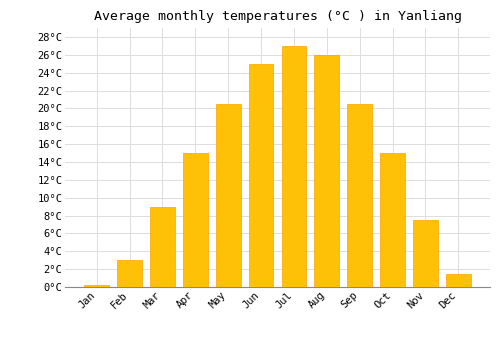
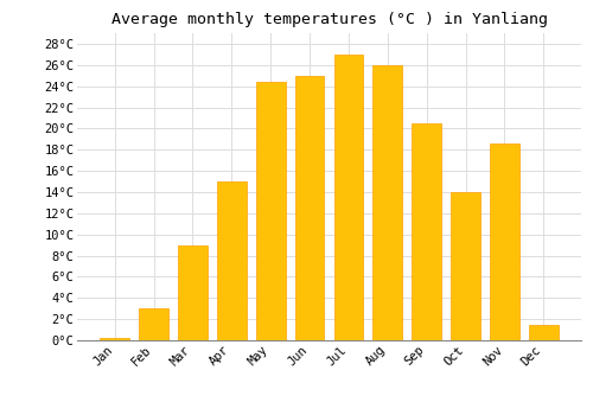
May: 20.5°C -> 24.4°C
Oct: 15.0°C -> 14.0°C
Nov: 7.5°C -> 18.6°C
